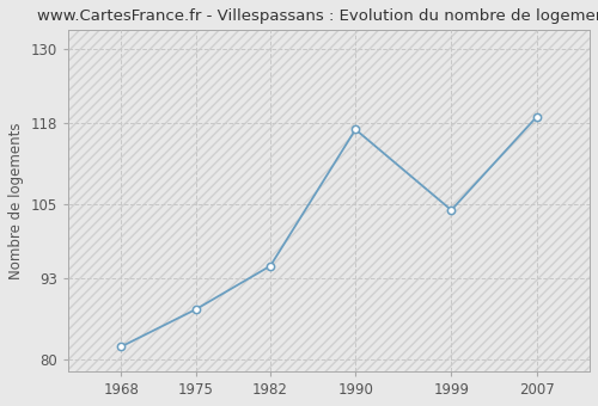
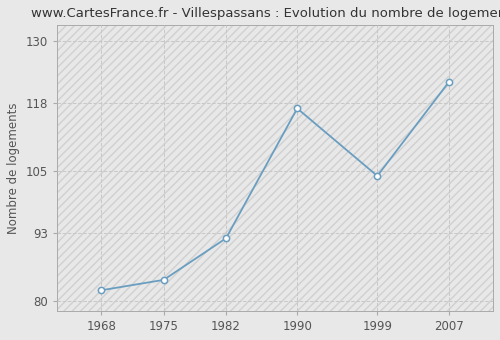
1975: 88 -> 84
1982: 95 -> 92
2007: 119 -> 122
